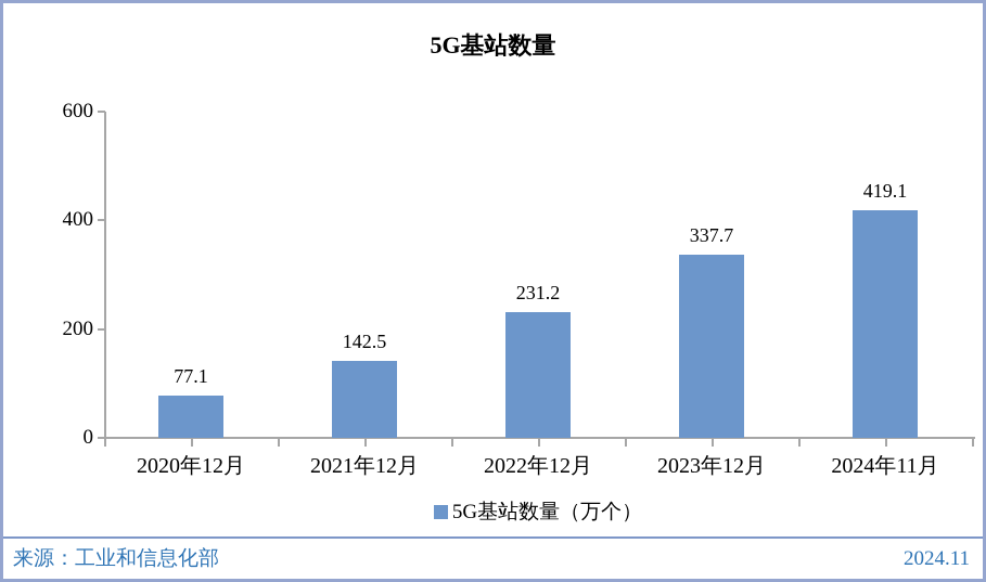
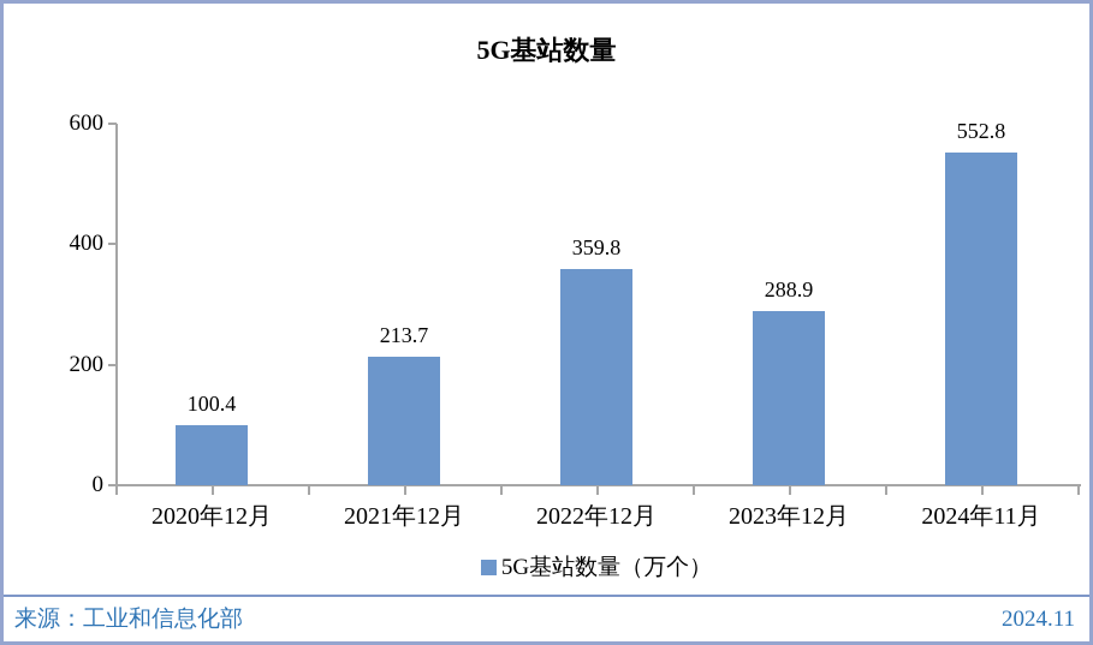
2020年12月: 77.1 -> 100.4
2021年12月: 142.5 -> 213.7
2022年12月: 231.2 -> 359.8
2023年12月: 337.7 -> 288.9
2024年11月: 419.1 -> 552.8
